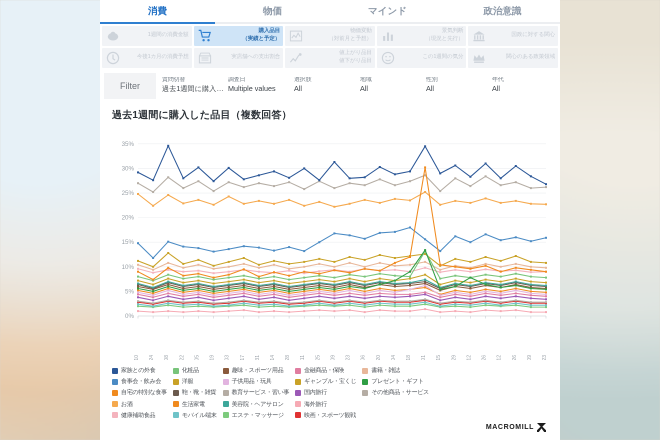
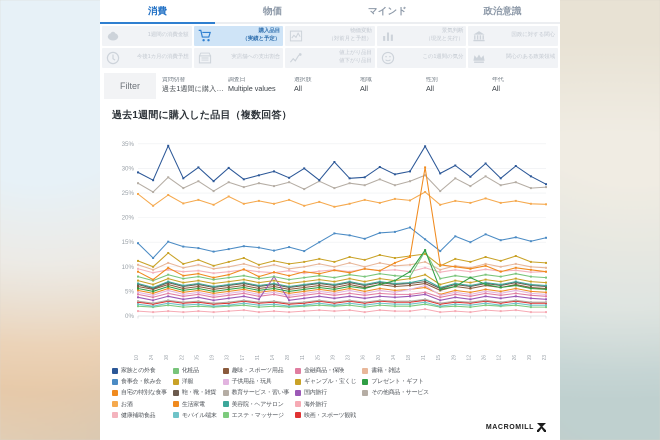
国内旅行/24/08/14: 4% -> 8%
